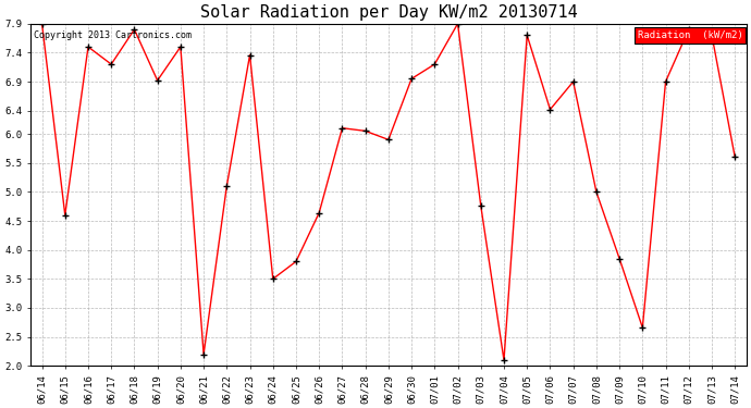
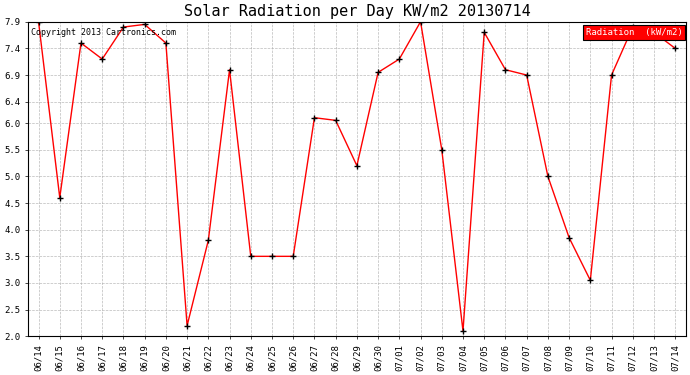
06/19: 6.92 -> 7.85
06/22: 5.10 -> 3.80
06/23: 7.36 -> 7.00
06/25: 3.80 -> 3.50
06/26: 4.64 -> 3.50
06/29: 5.90 -> 5.20
07/03: 4.76 -> 5.50
07/06: 6.42 -> 7.00
07/10: 2.66 -> 3.05
07/14: 5.60 -> 7.40
